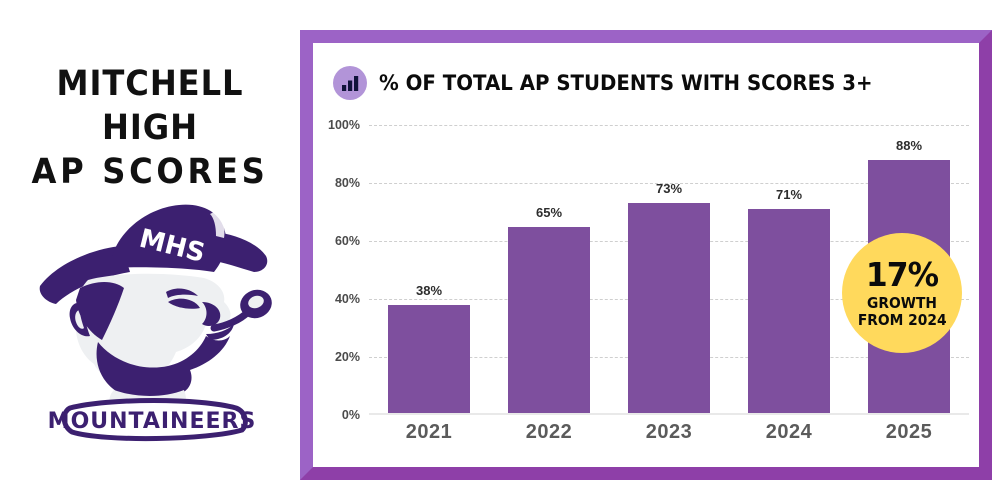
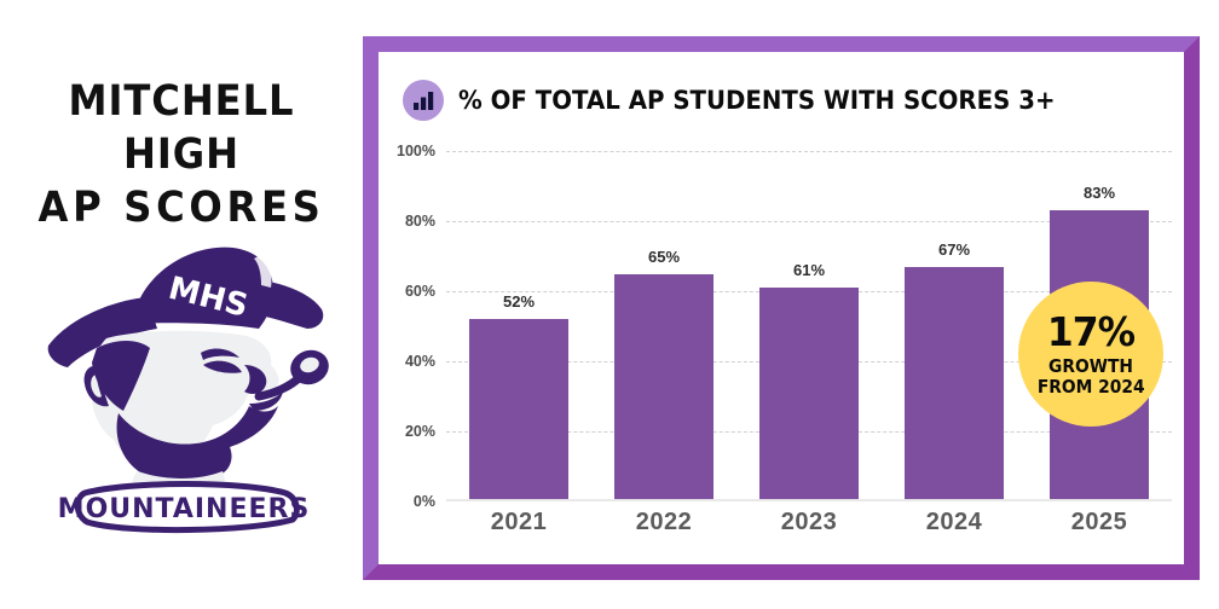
2021: 38% -> 52%
2023: 73% -> 61%
2024: 71% -> 67%
2025: 88% -> 83%
